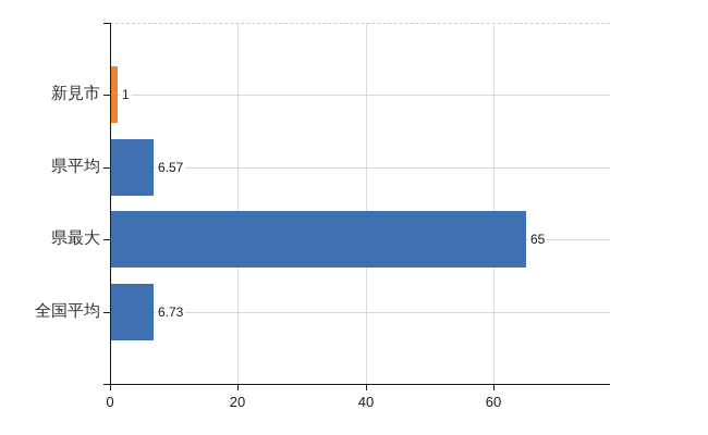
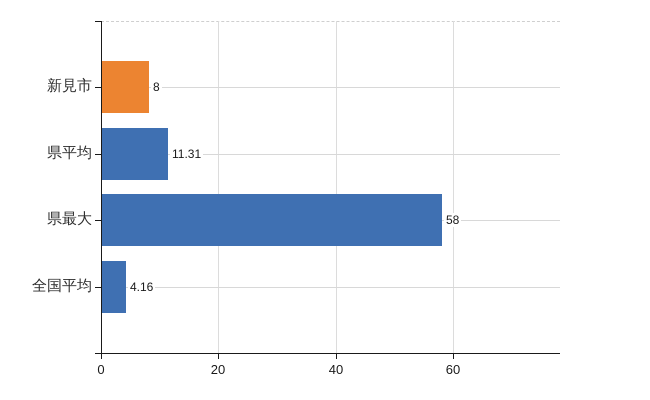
新見市: 1 -> 8
県平均: 6.57 -> 11.31
県最大: 65 -> 58
全国平均: 6.73 -> 4.16
